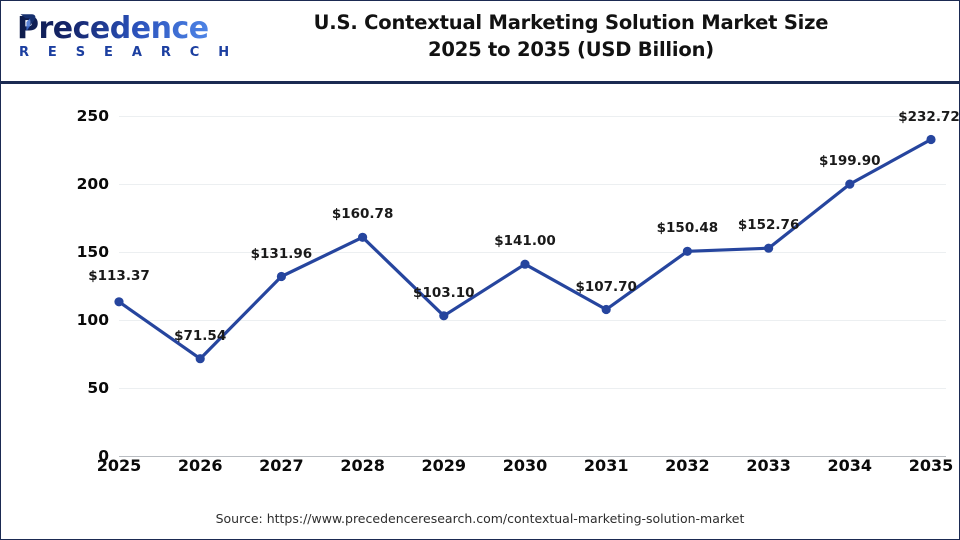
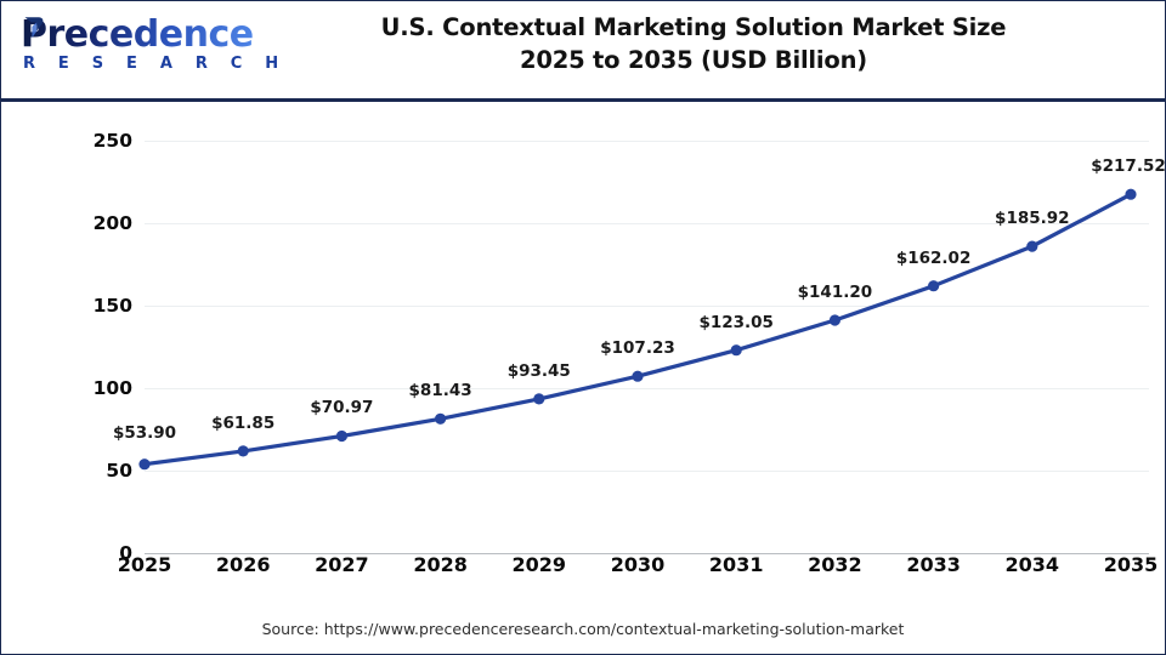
2025: $113.37 -> $53.90
2026: $71.54 -> $61.85
2027: $131.96 -> $70.97
2028: $160.78 -> $81.43
2029: $103.10 -> $93.45
2030: $141.00 -> $107.23
2031: $107.70 -> $123.05
2032: $150.48 -> $141.20
2033: $152.76 -> $162.02
2034: $199.90 -> $185.92
2035: $232.72 -> $217.52
